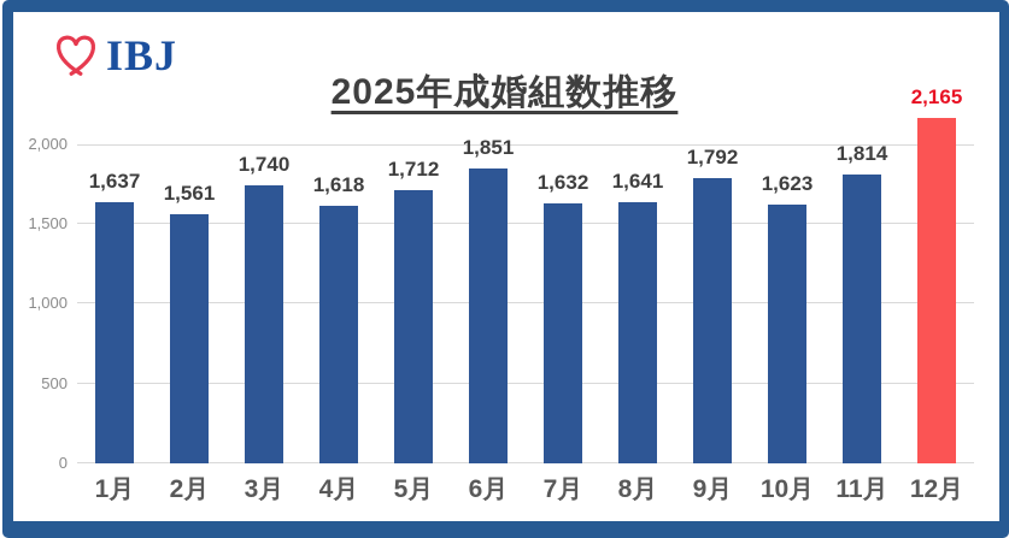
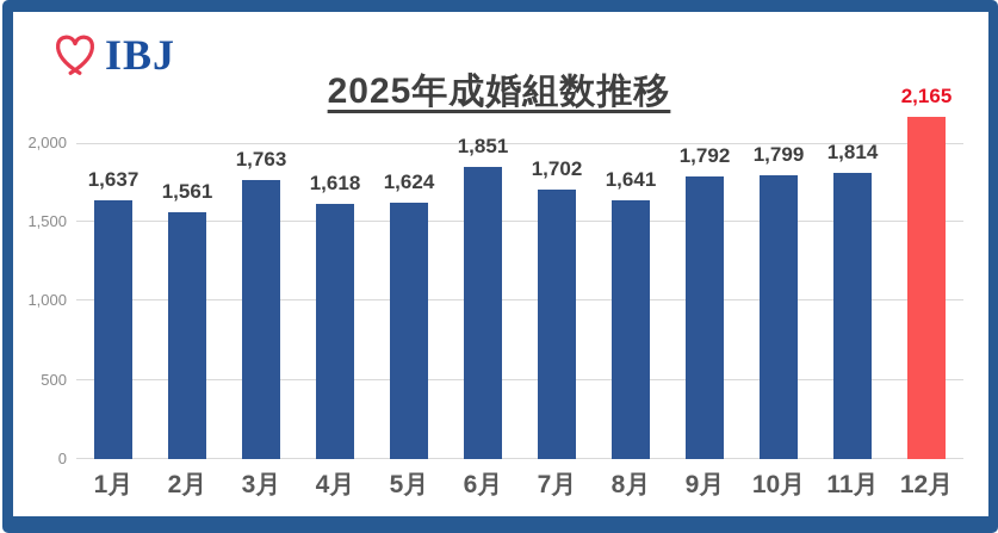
3月: 1,740 -> 1,763
5月: 1,712 -> 1,624
7月: 1,632 -> 1,702
10月: 1,623 -> 1,799
